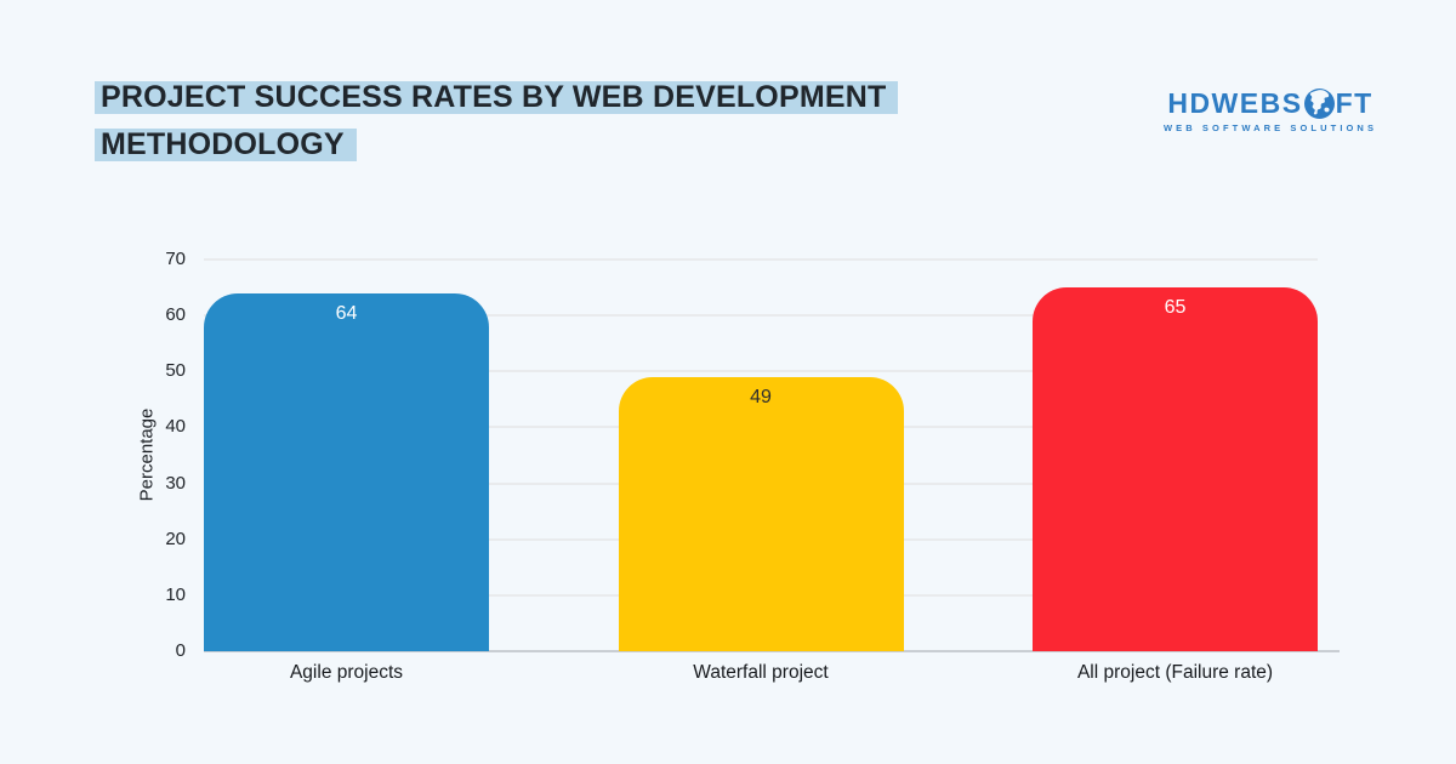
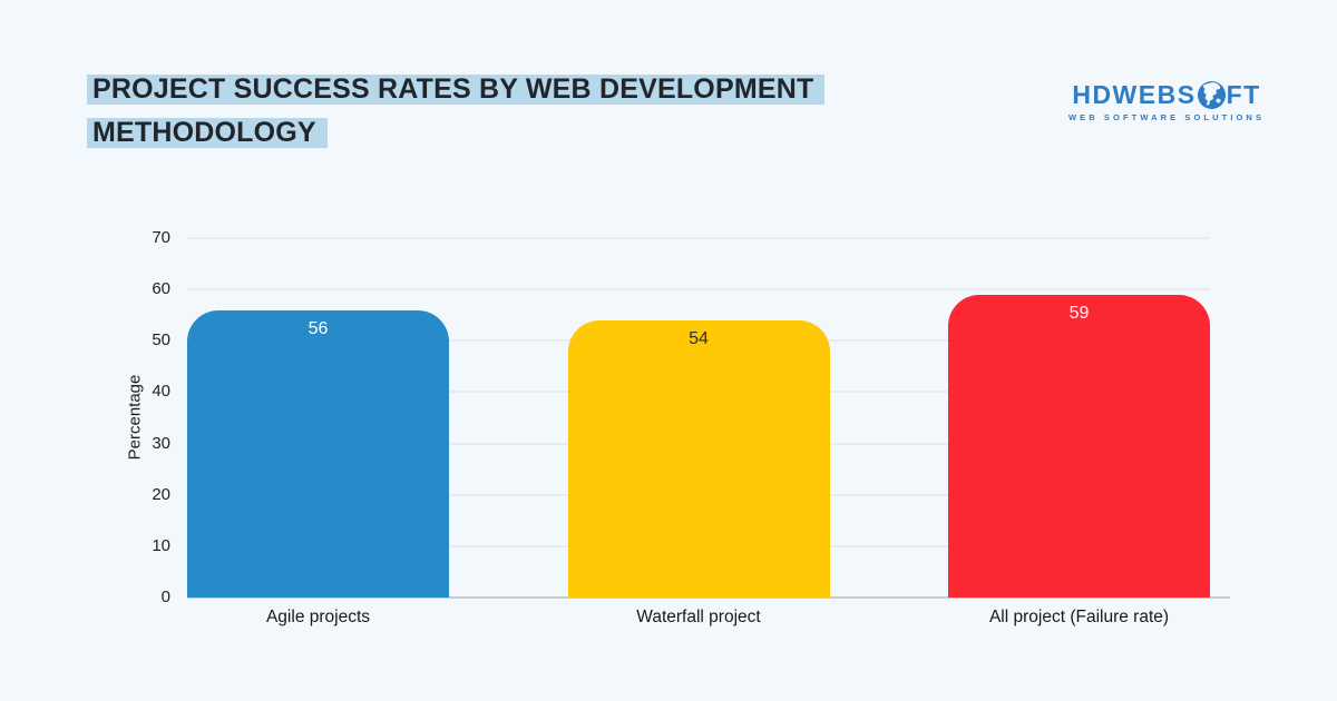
Agile projects: 64 -> 56
Waterfall project: 49 -> 54
All project (Failure rate): 65 -> 59
